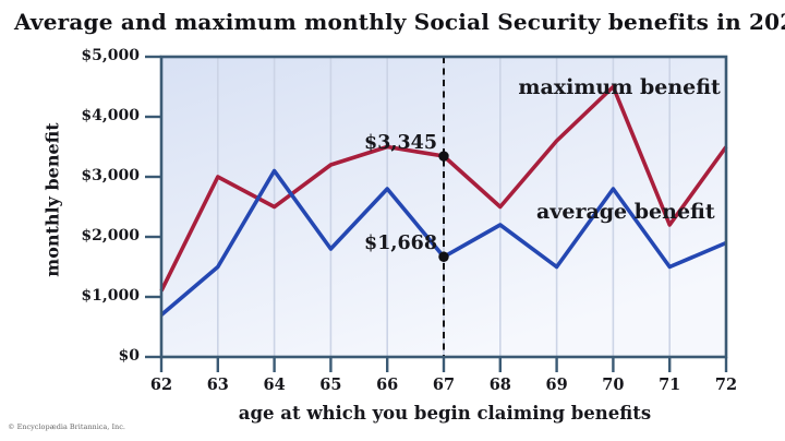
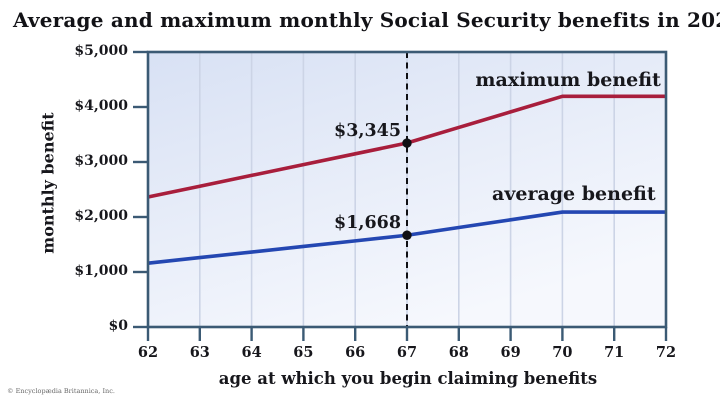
maximum benefit/62: $1100 -> $2400
average benefit/62: $700 -> $1200
maximum benefit/63: $3000 -> $2600
average benefit/63: $1500 -> $1300
maximum benefit/64: $2500 -> $2800
average benefit/64: $3100 -> $1400
maximum benefit/65: $3200 -> $3000
average benefit/65: $1800 -> $1500
maximum benefit/66: $3500 -> $3100
average benefit/66: $2800 -> $1600
maximum benefit/68: $2500 -> $3600
average benefit/68: $2200 -> $1800
maximum benefit/69: $3600 -> $3900
average benefit/69: $1500 -> $1900
maximum benefit/70: $4500 -> $4200
average benefit/70: $2800 -> $2100
maximum benefit/71: $2200 -> $4200
average benefit/71: $1500 -> $2100
maximum benefit/72: $3500 -> $4200
average benefit/72: $1900 -> $2100
